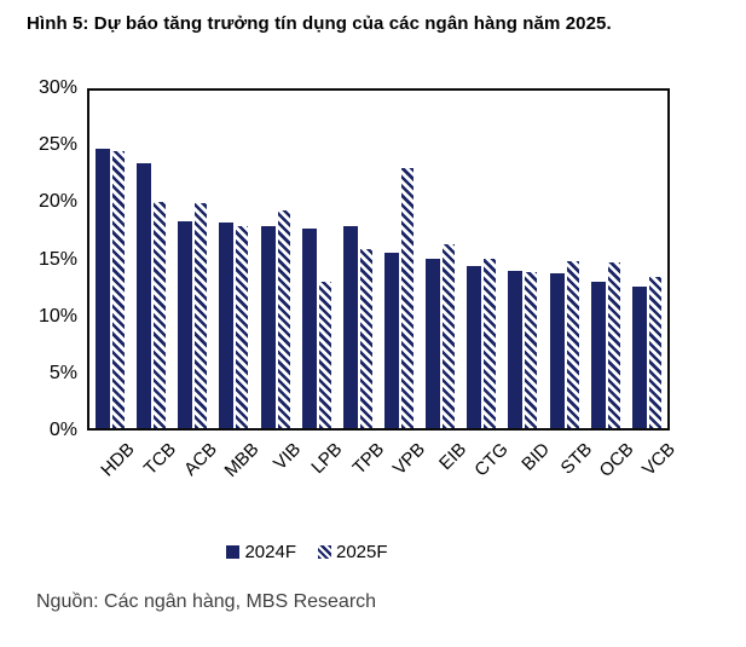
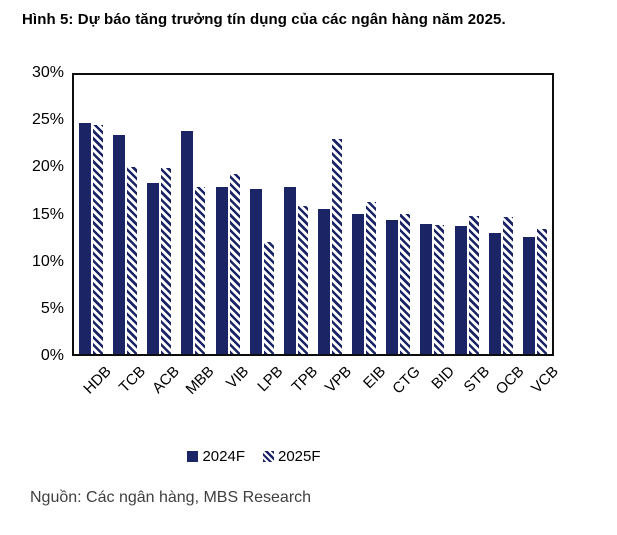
2024F/MBB: 18% -> 24%
2025F/LPB: 13% -> 12%
